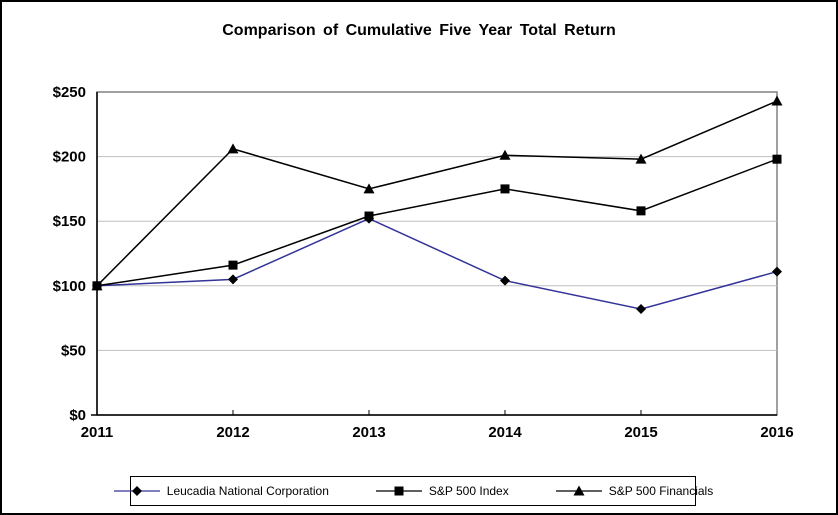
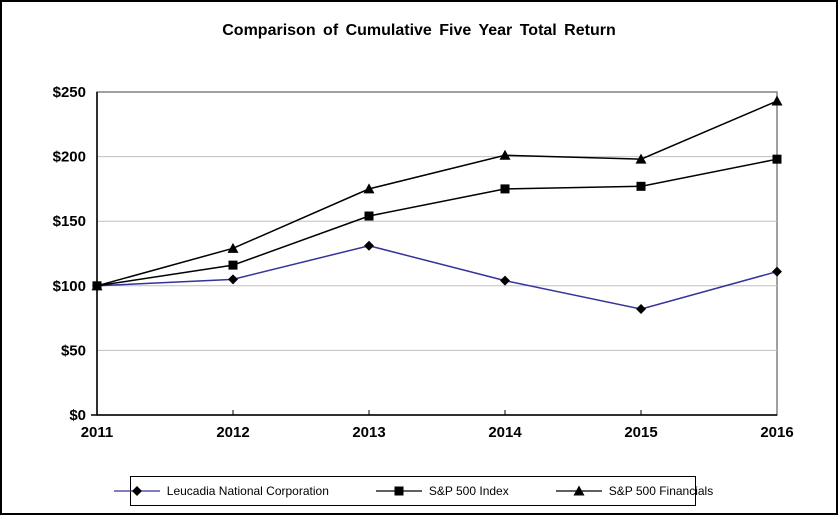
S&P 500 Financials/2012: $206 -> $129
Leucadia National Corporation/2013: $152 -> $131
S&P 500 Index/2015: $158 -> $177
